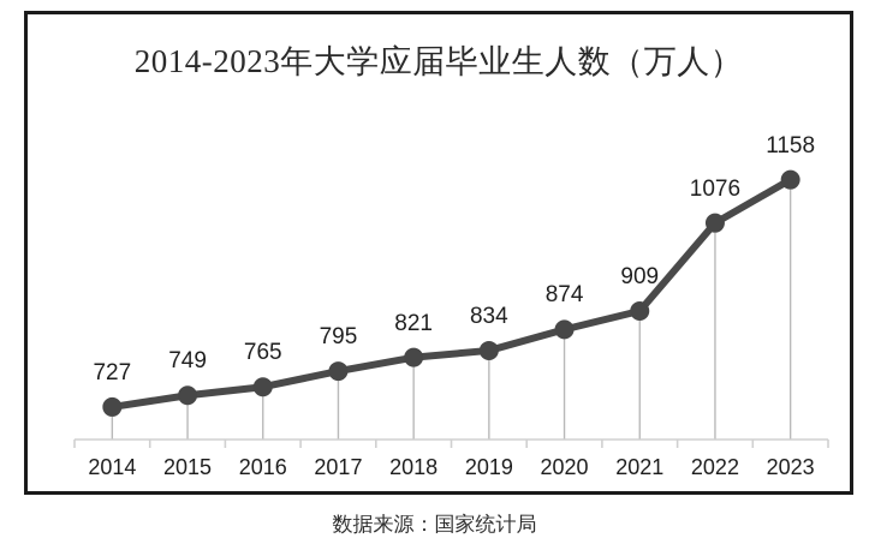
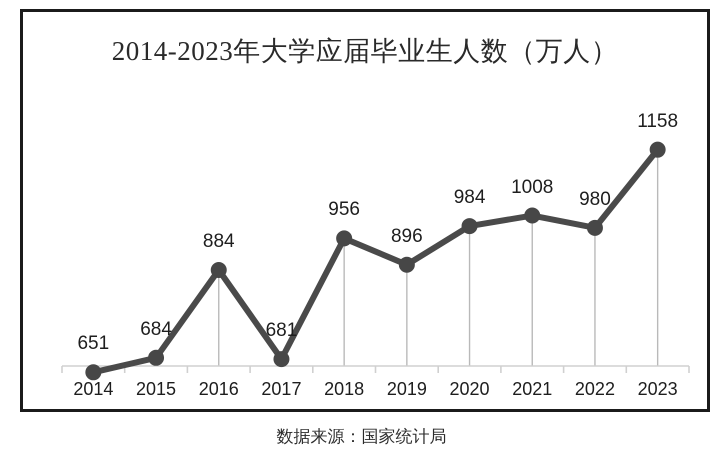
2014: 727 -> 651
2015: 749 -> 684
2016: 765 -> 884
2017: 795 -> 681
2018: 821 -> 956
2019: 834 -> 896
2020: 874 -> 984
2021: 909 -> 1008
2022: 1076 -> 980
